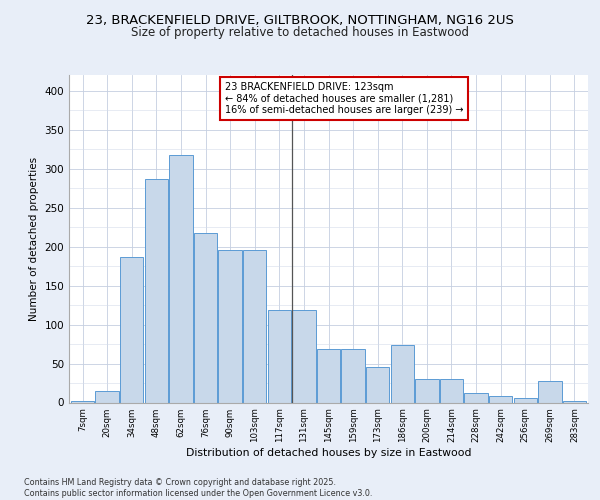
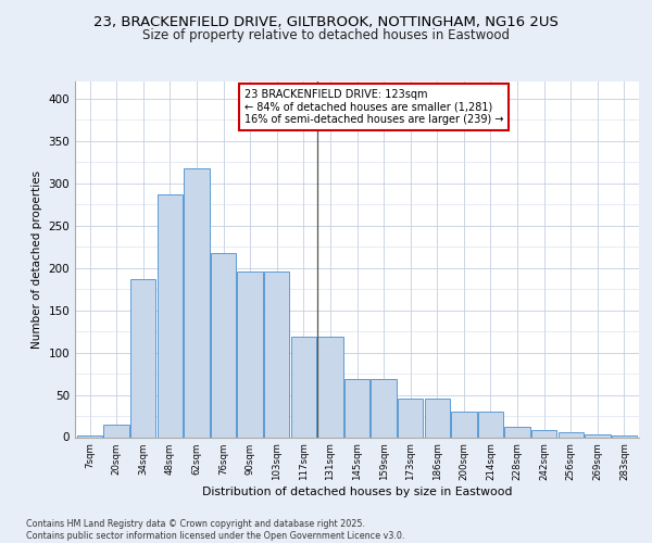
186sqm: 74 -> 45
269sqm: 28 -> 3
